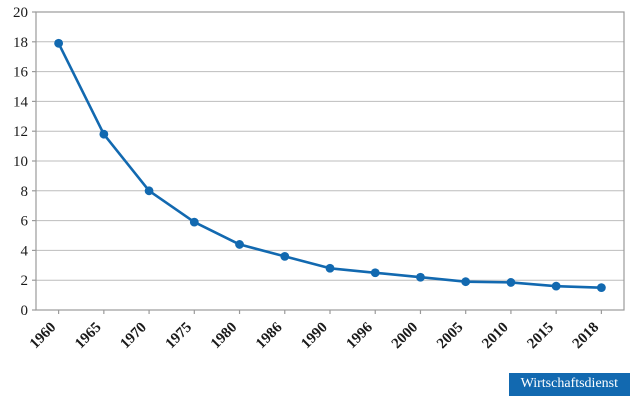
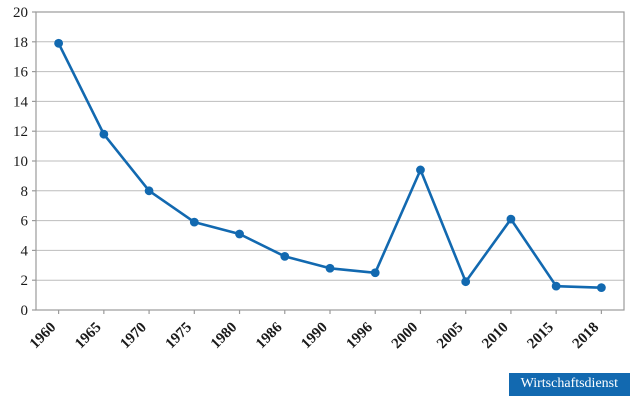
1980: 4.4 -> 5.1
2000: 2.2 -> 9.4
2010: 1.9 -> 6.1
